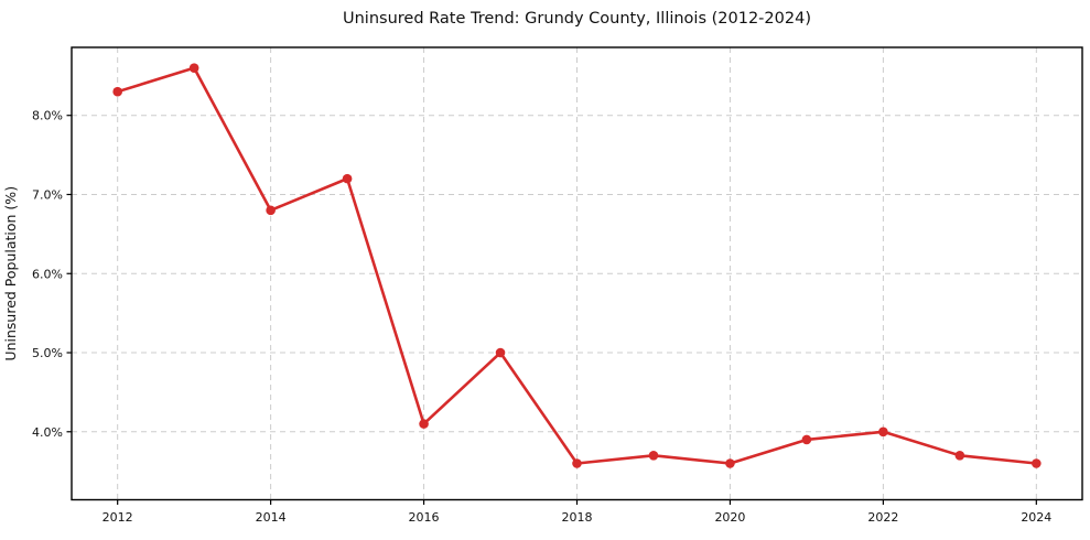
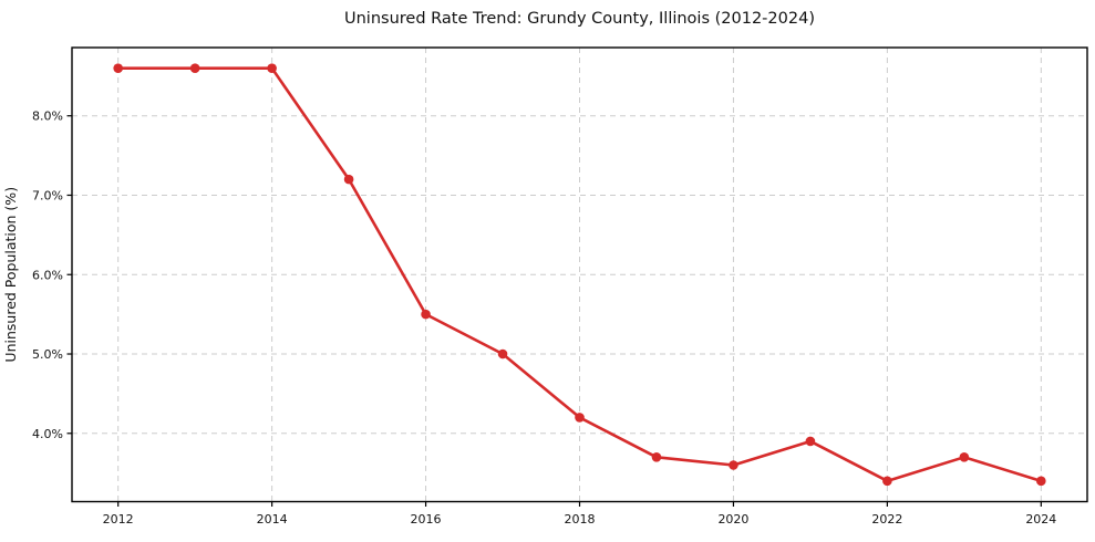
2012: 8.3% -> 8.6%
2014: 6.8% -> 8.6%
2016: 4.1% -> 5.5%
2018: 3.6% -> 4.2%
2022: 4.0% -> 3.4%
2024: 3.6% -> 3.4%
